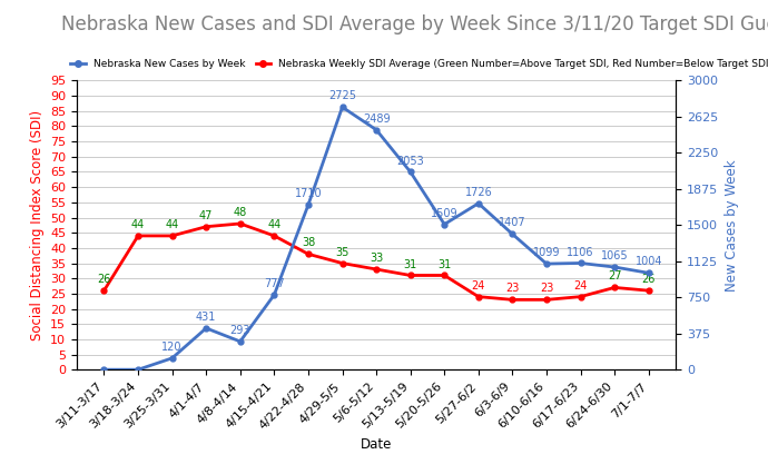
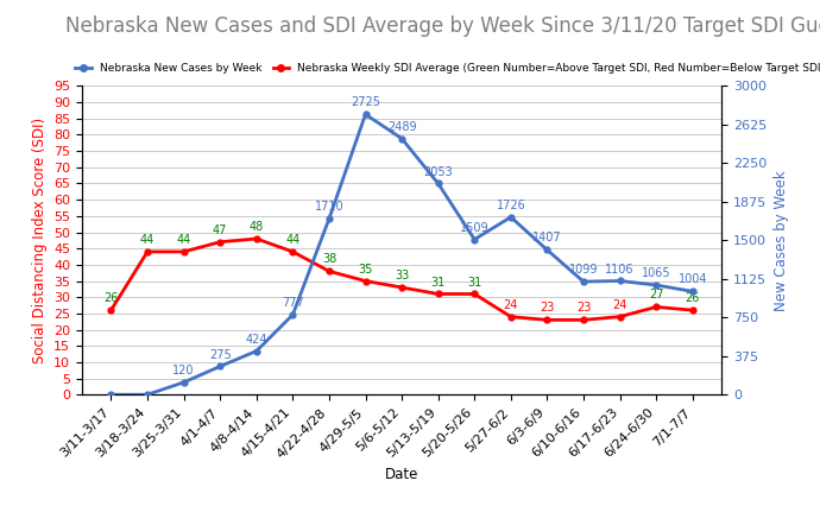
Nebraska New Cases by Week/4/1-4/7: 431 -> 275
Nebraska New Cases by Week/4/8-4/14: 293 -> 424
